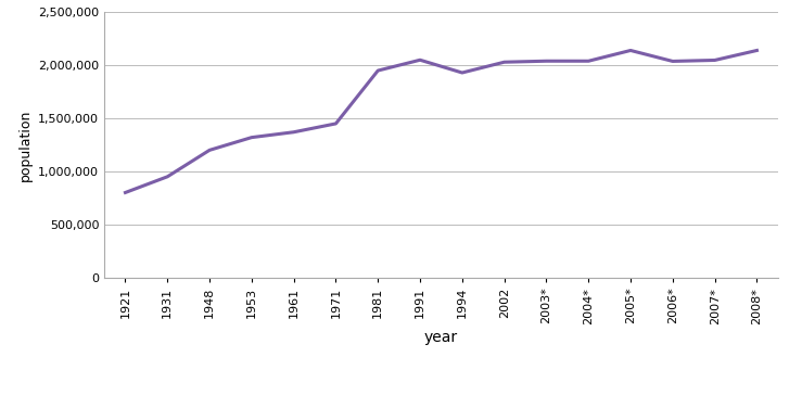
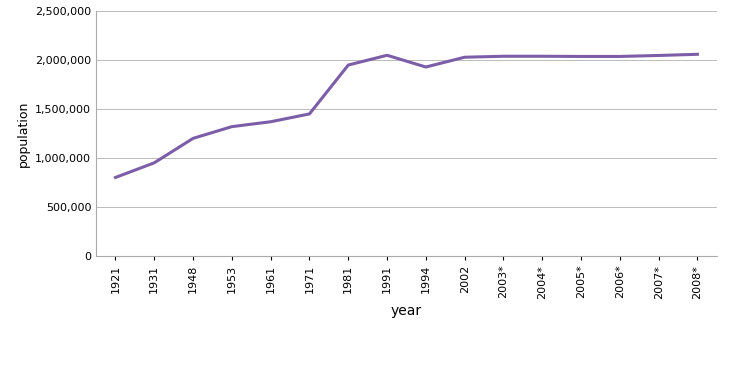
2005*: 2,140,000 -> 2,040,000
2008*: 2,140,000 -> 2,060,000
